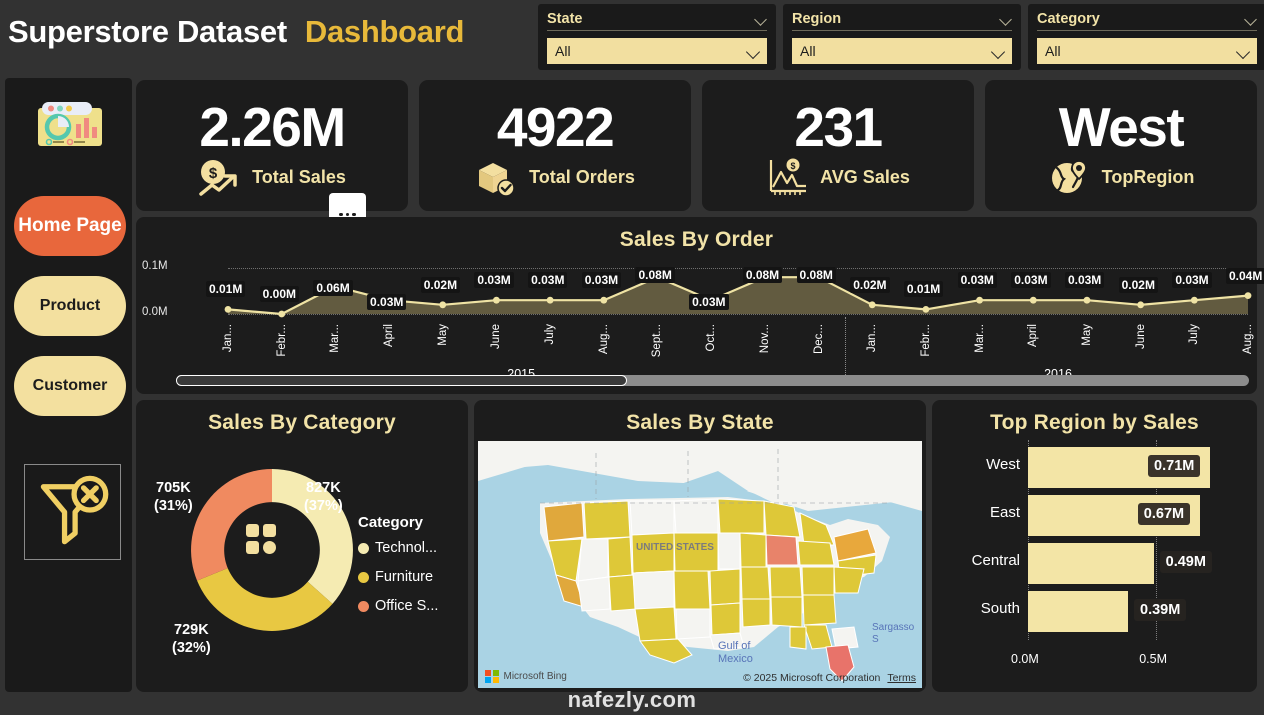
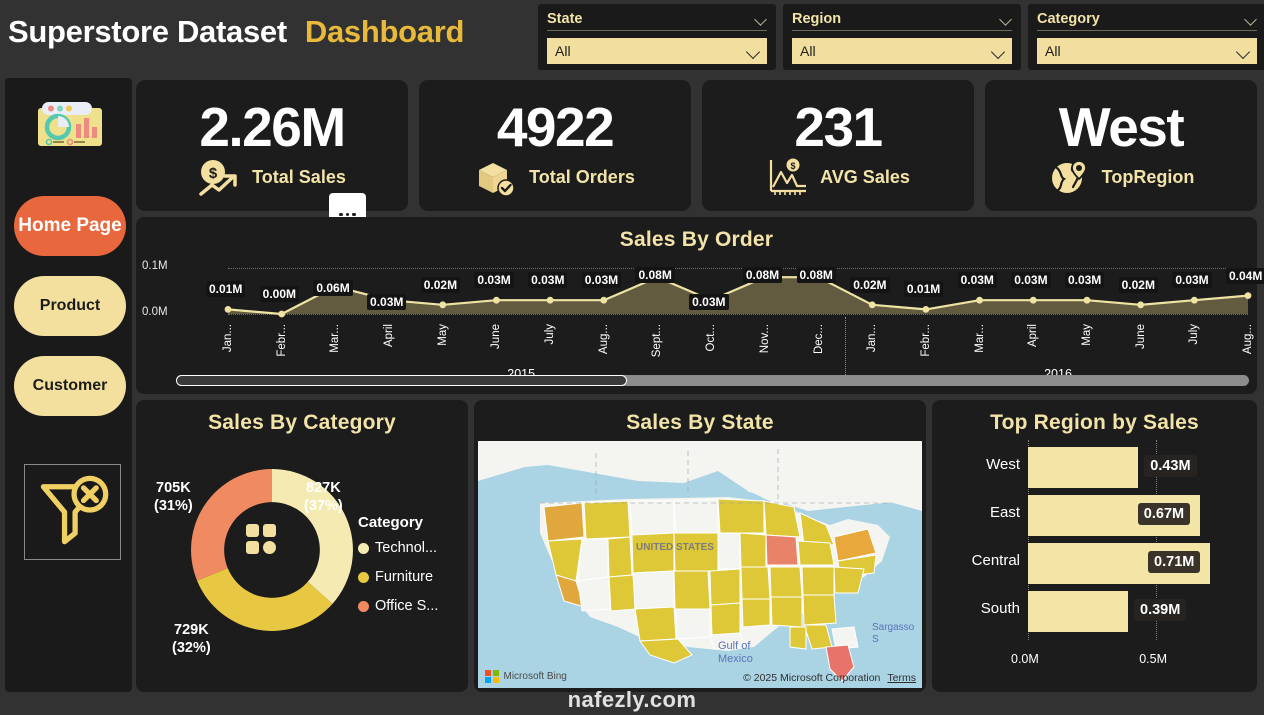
Top Region by Sales/West: 0.71M -> 0.43M
Top Region by Sales/Central: 0.49M -> 0.71M
